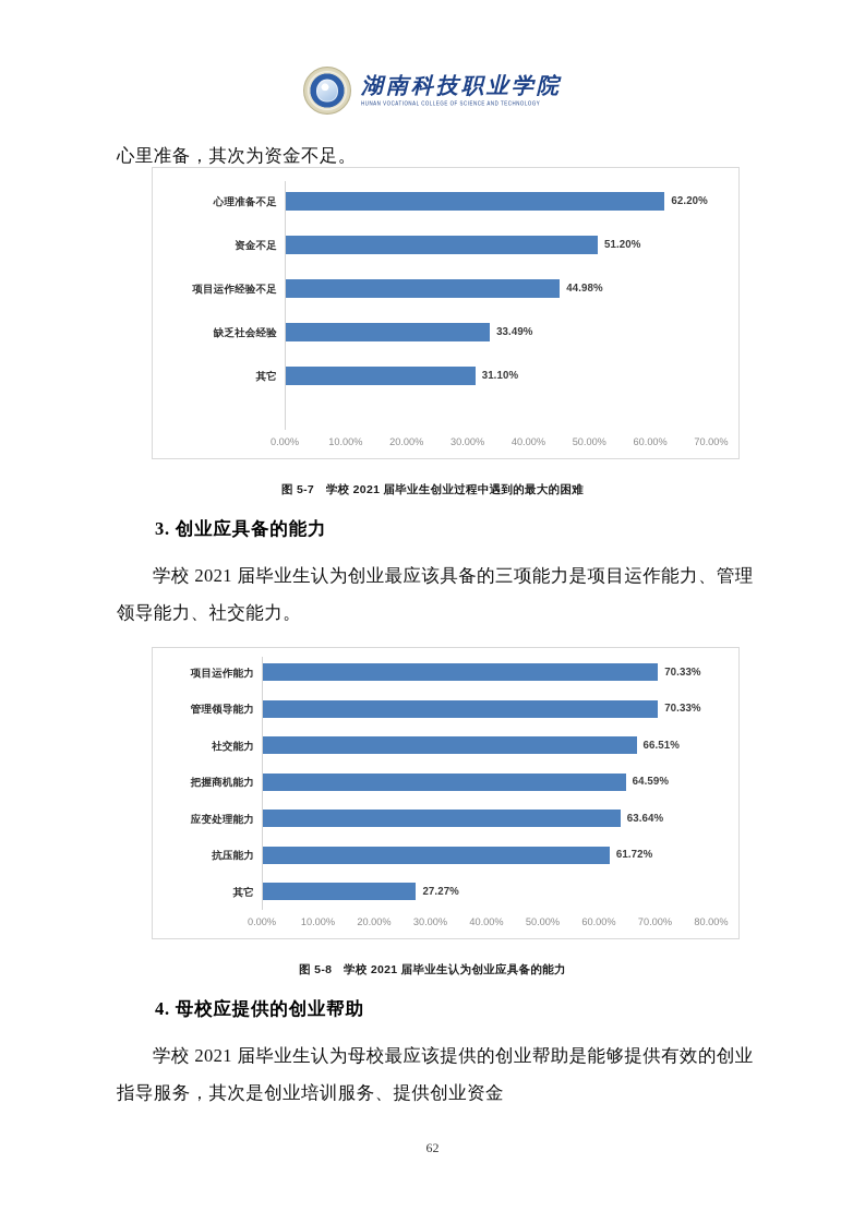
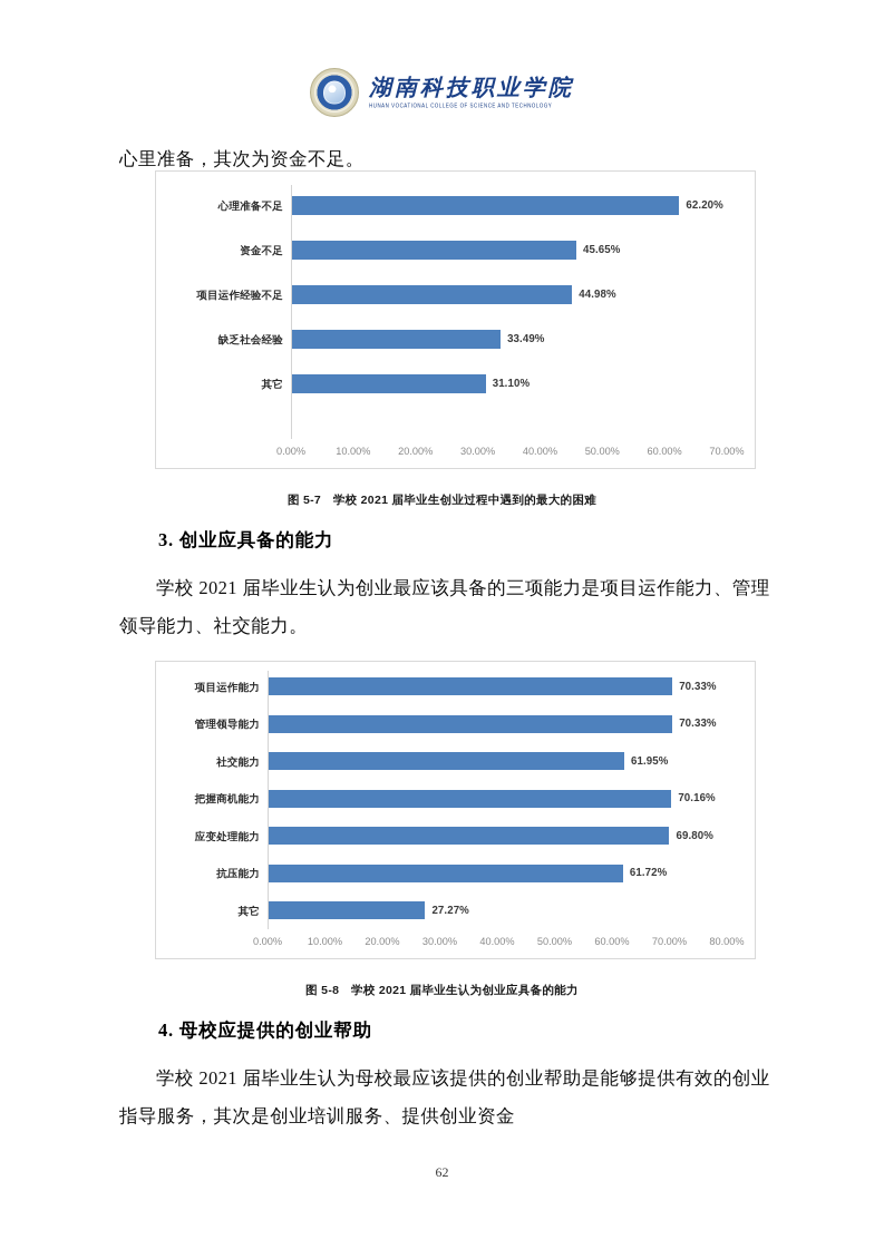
图 5-7 学校 2021 届毕业生创业过程中遇到的最大的困难/资金不足: 51.20% -> 45.65%
图 5-8 学校 2021 届毕业生认为创业应具备的能力/社交能力: 66.51% -> 61.95%
图 5-8 学校 2021 届毕业生认为创业应具备的能力/把握商机能力: 64.59% -> 70.16%
图 5-8 学校 2021 届毕业生认为创业应具备的能力/应变处理能力: 63.64% -> 69.80%
